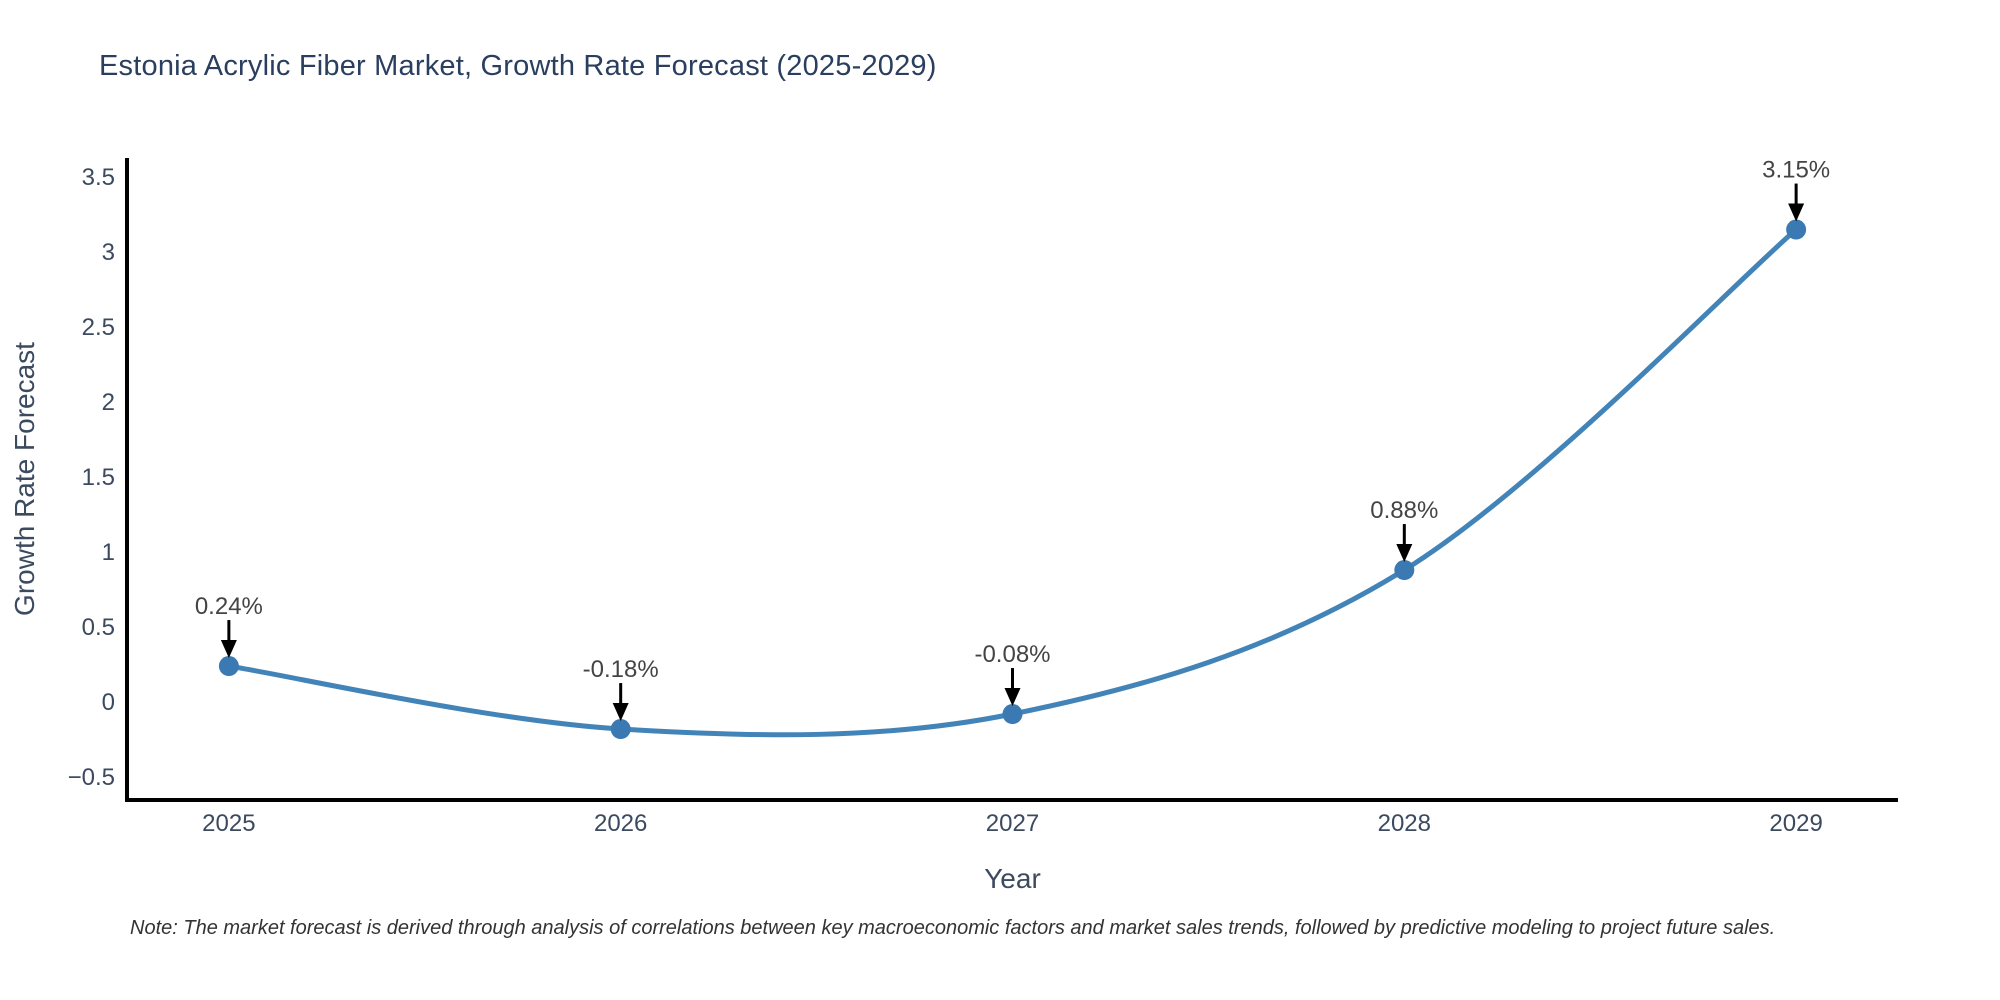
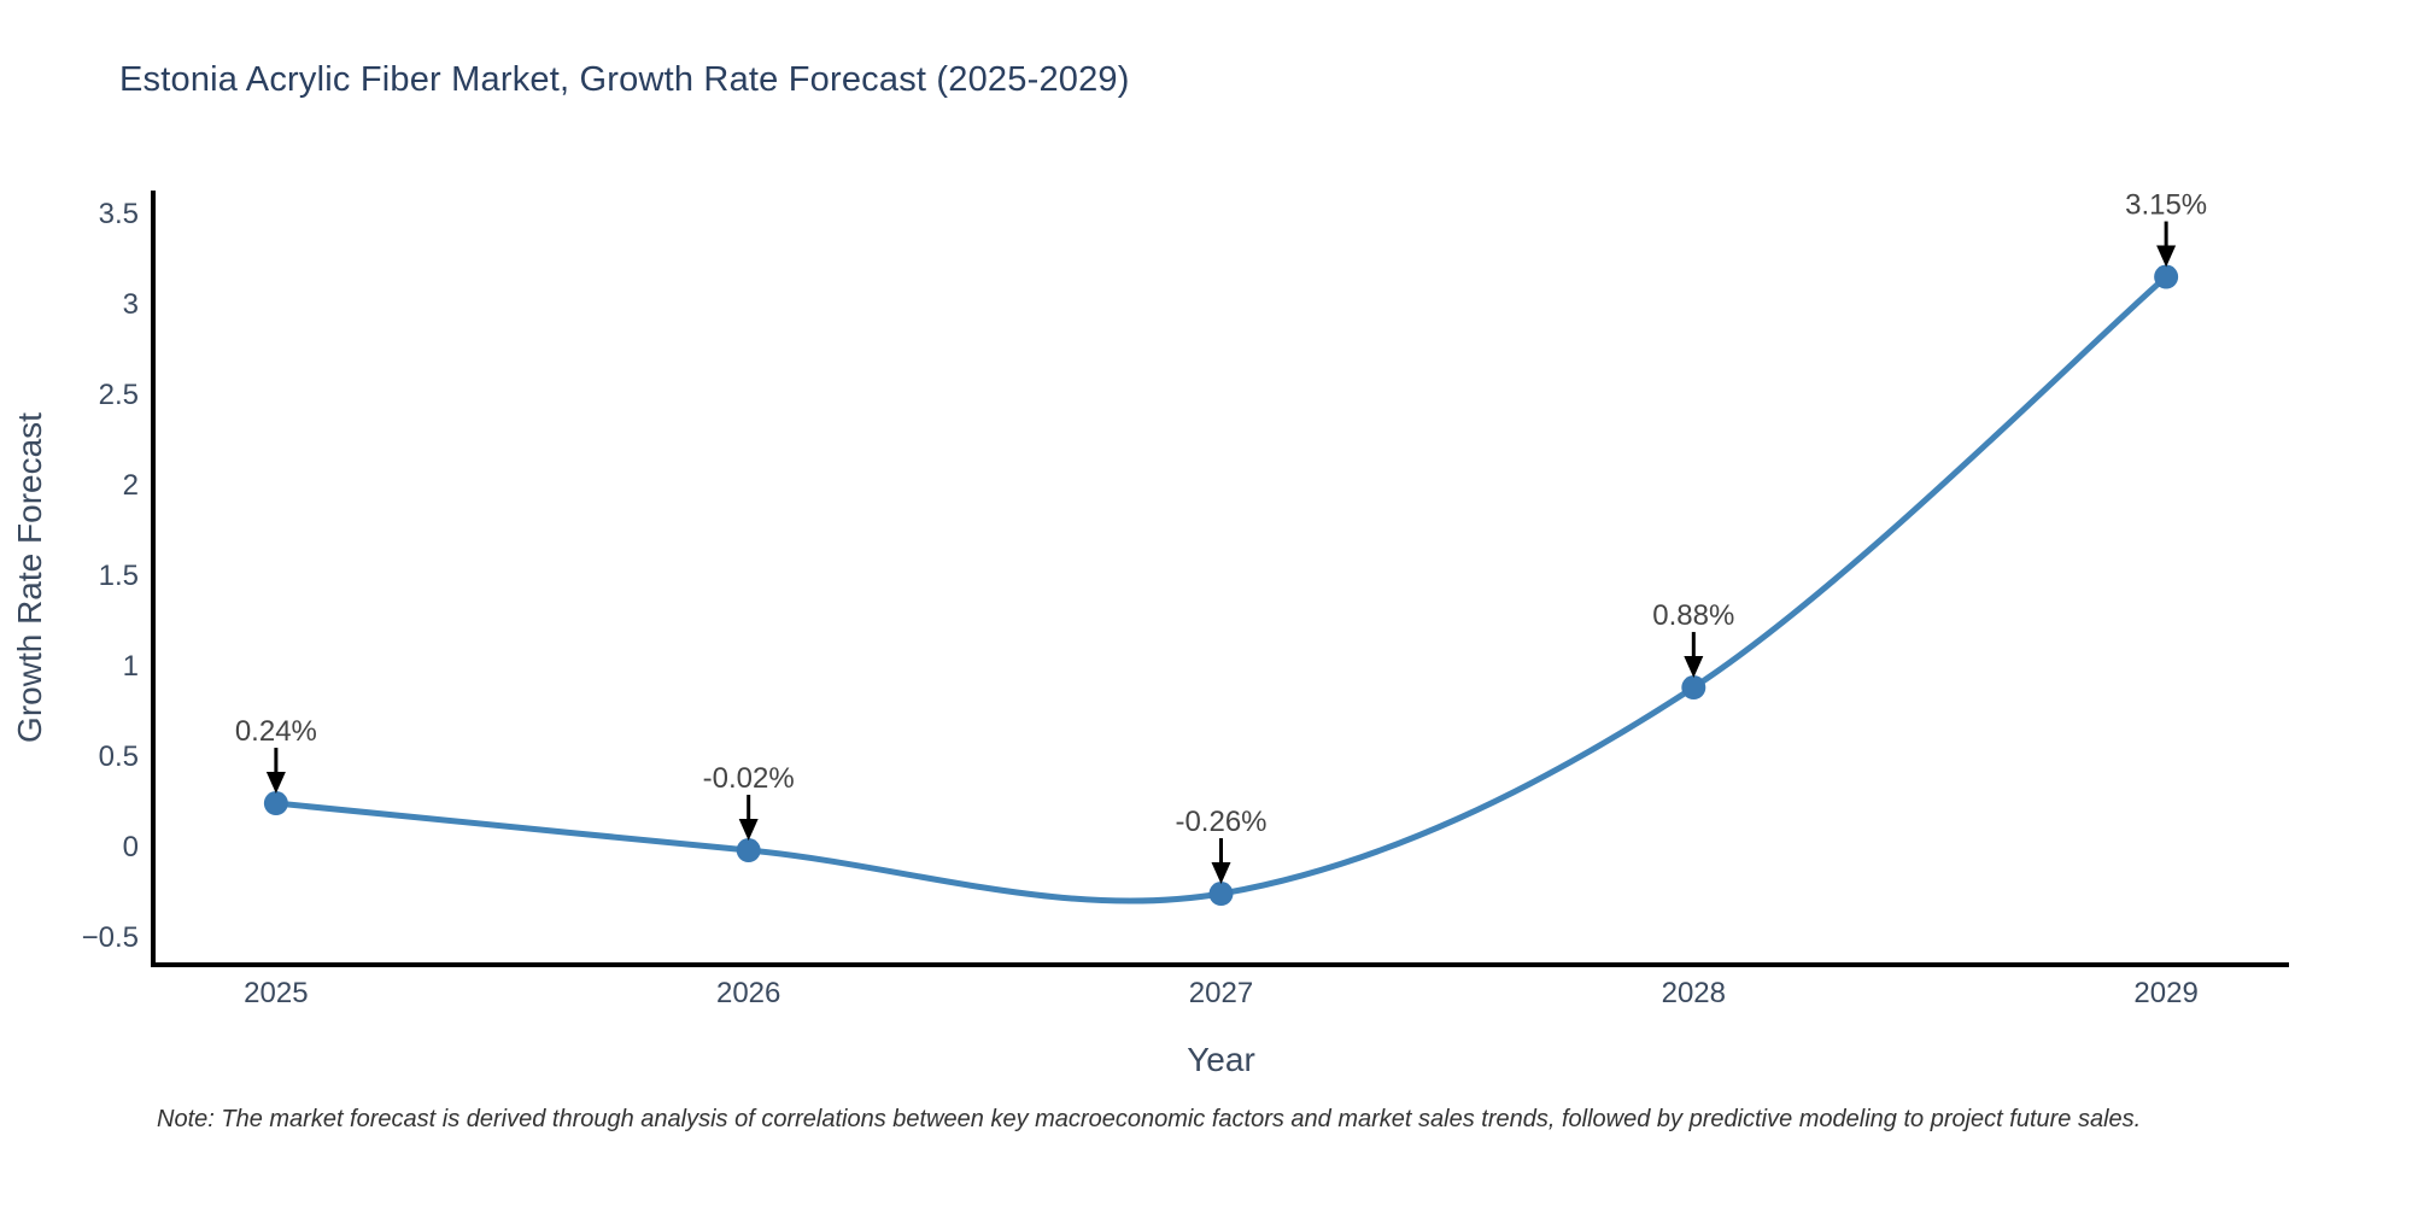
2026: -0.18% -> -0.02%
2027: -0.08% -> -0.26%
